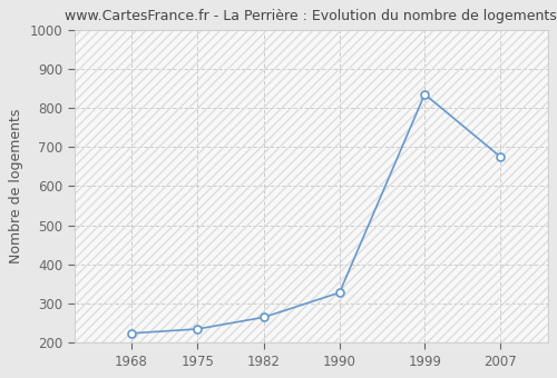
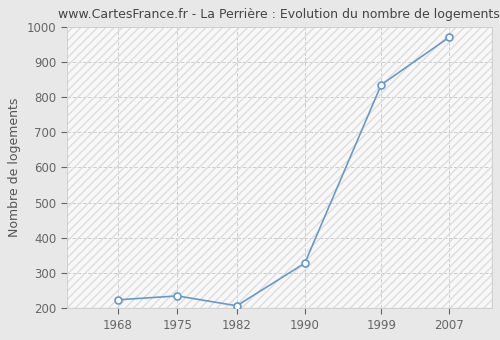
1982: 265 -> 207
2007: 675 -> 970
